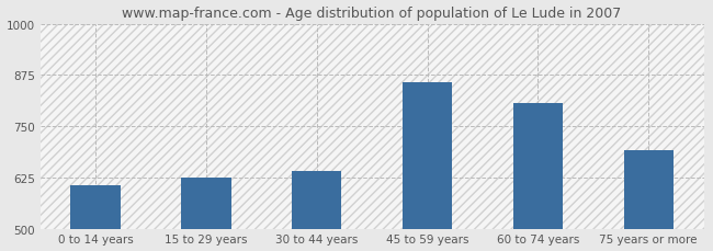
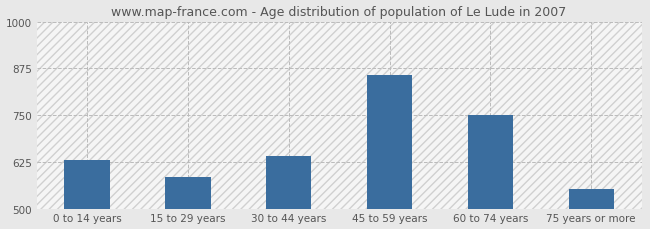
0 to 14 years: 605 -> 630
15 to 29 years: 625 -> 585
60 to 74 years: 805 -> 750
75 years or more: 690 -> 553
